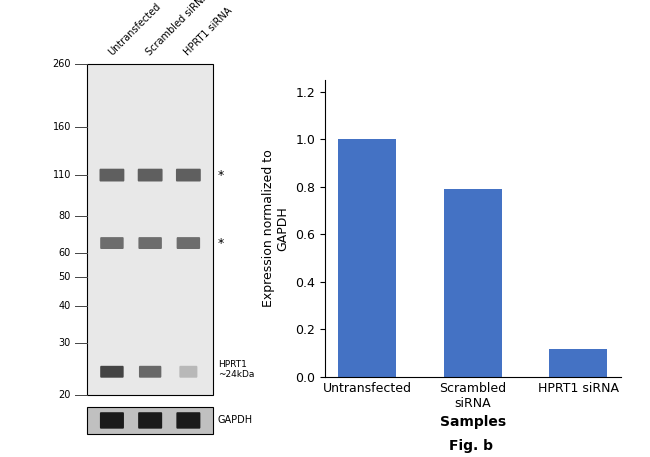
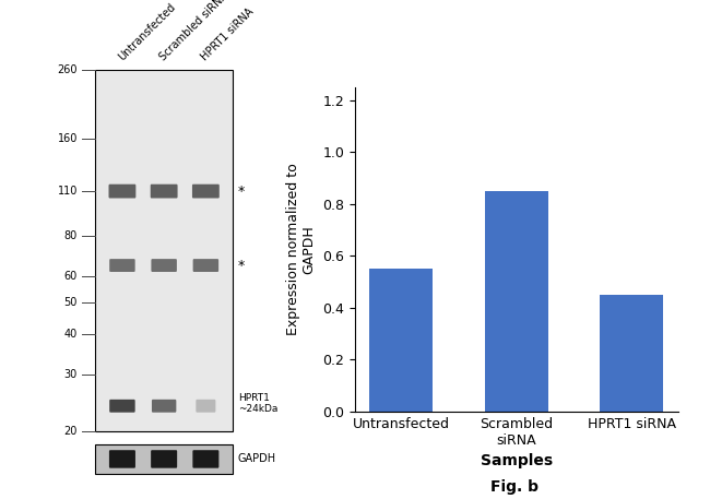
Untransfected: 1.00 -> 0.55
Scrambled siRNA: 0.79 -> 0.85
HPRT1 siRNA: 0.12 -> 0.45
